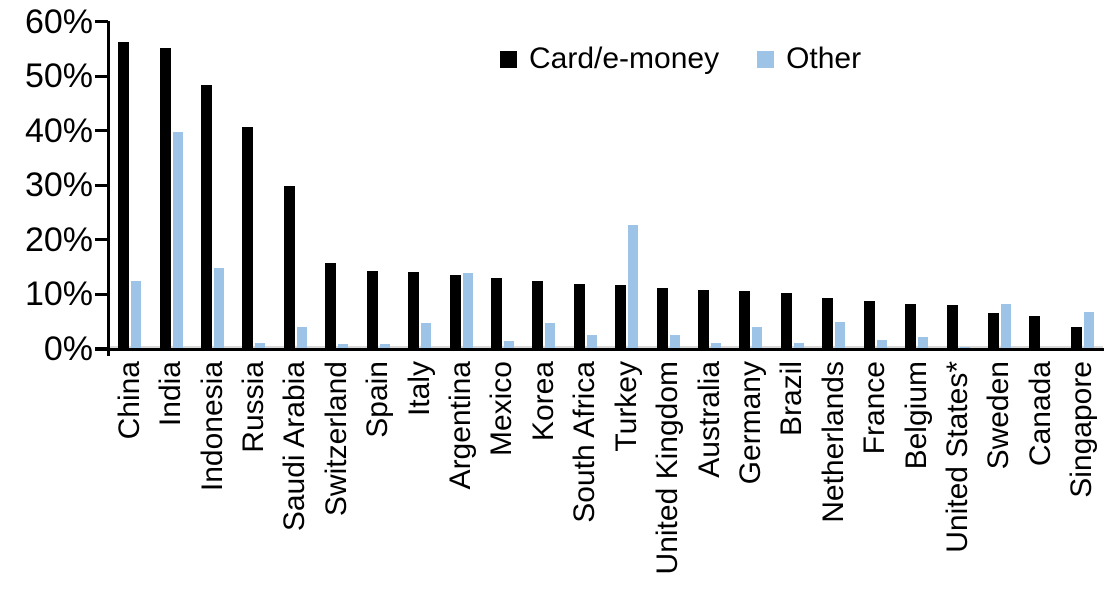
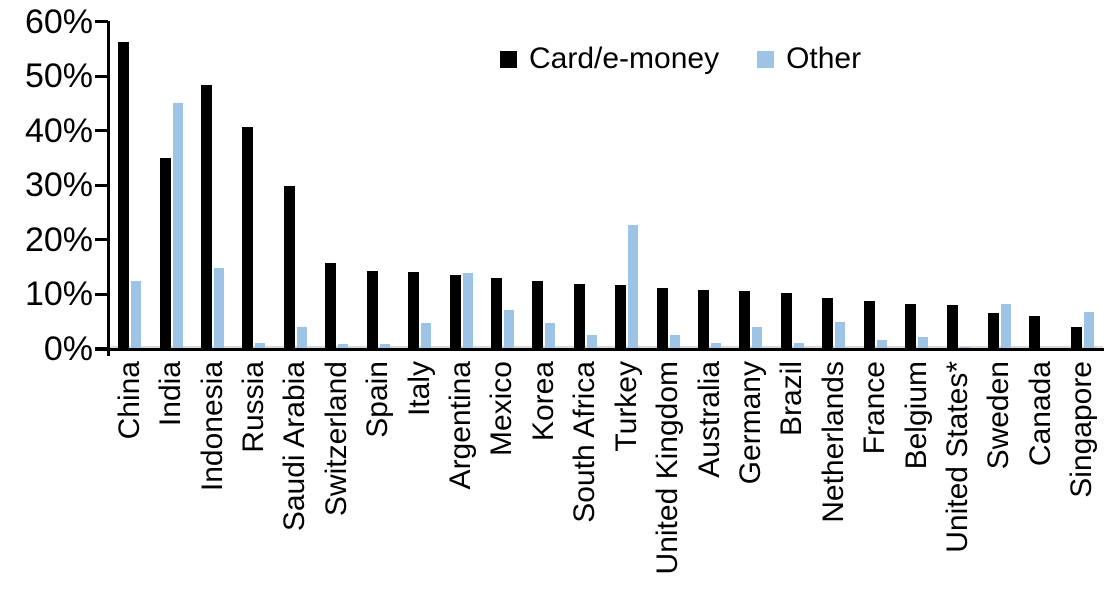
Card/e-money/India: 55% -> 35%
Other/India: 40% -> 45%
Other/Mexico: 1% -> 7%
